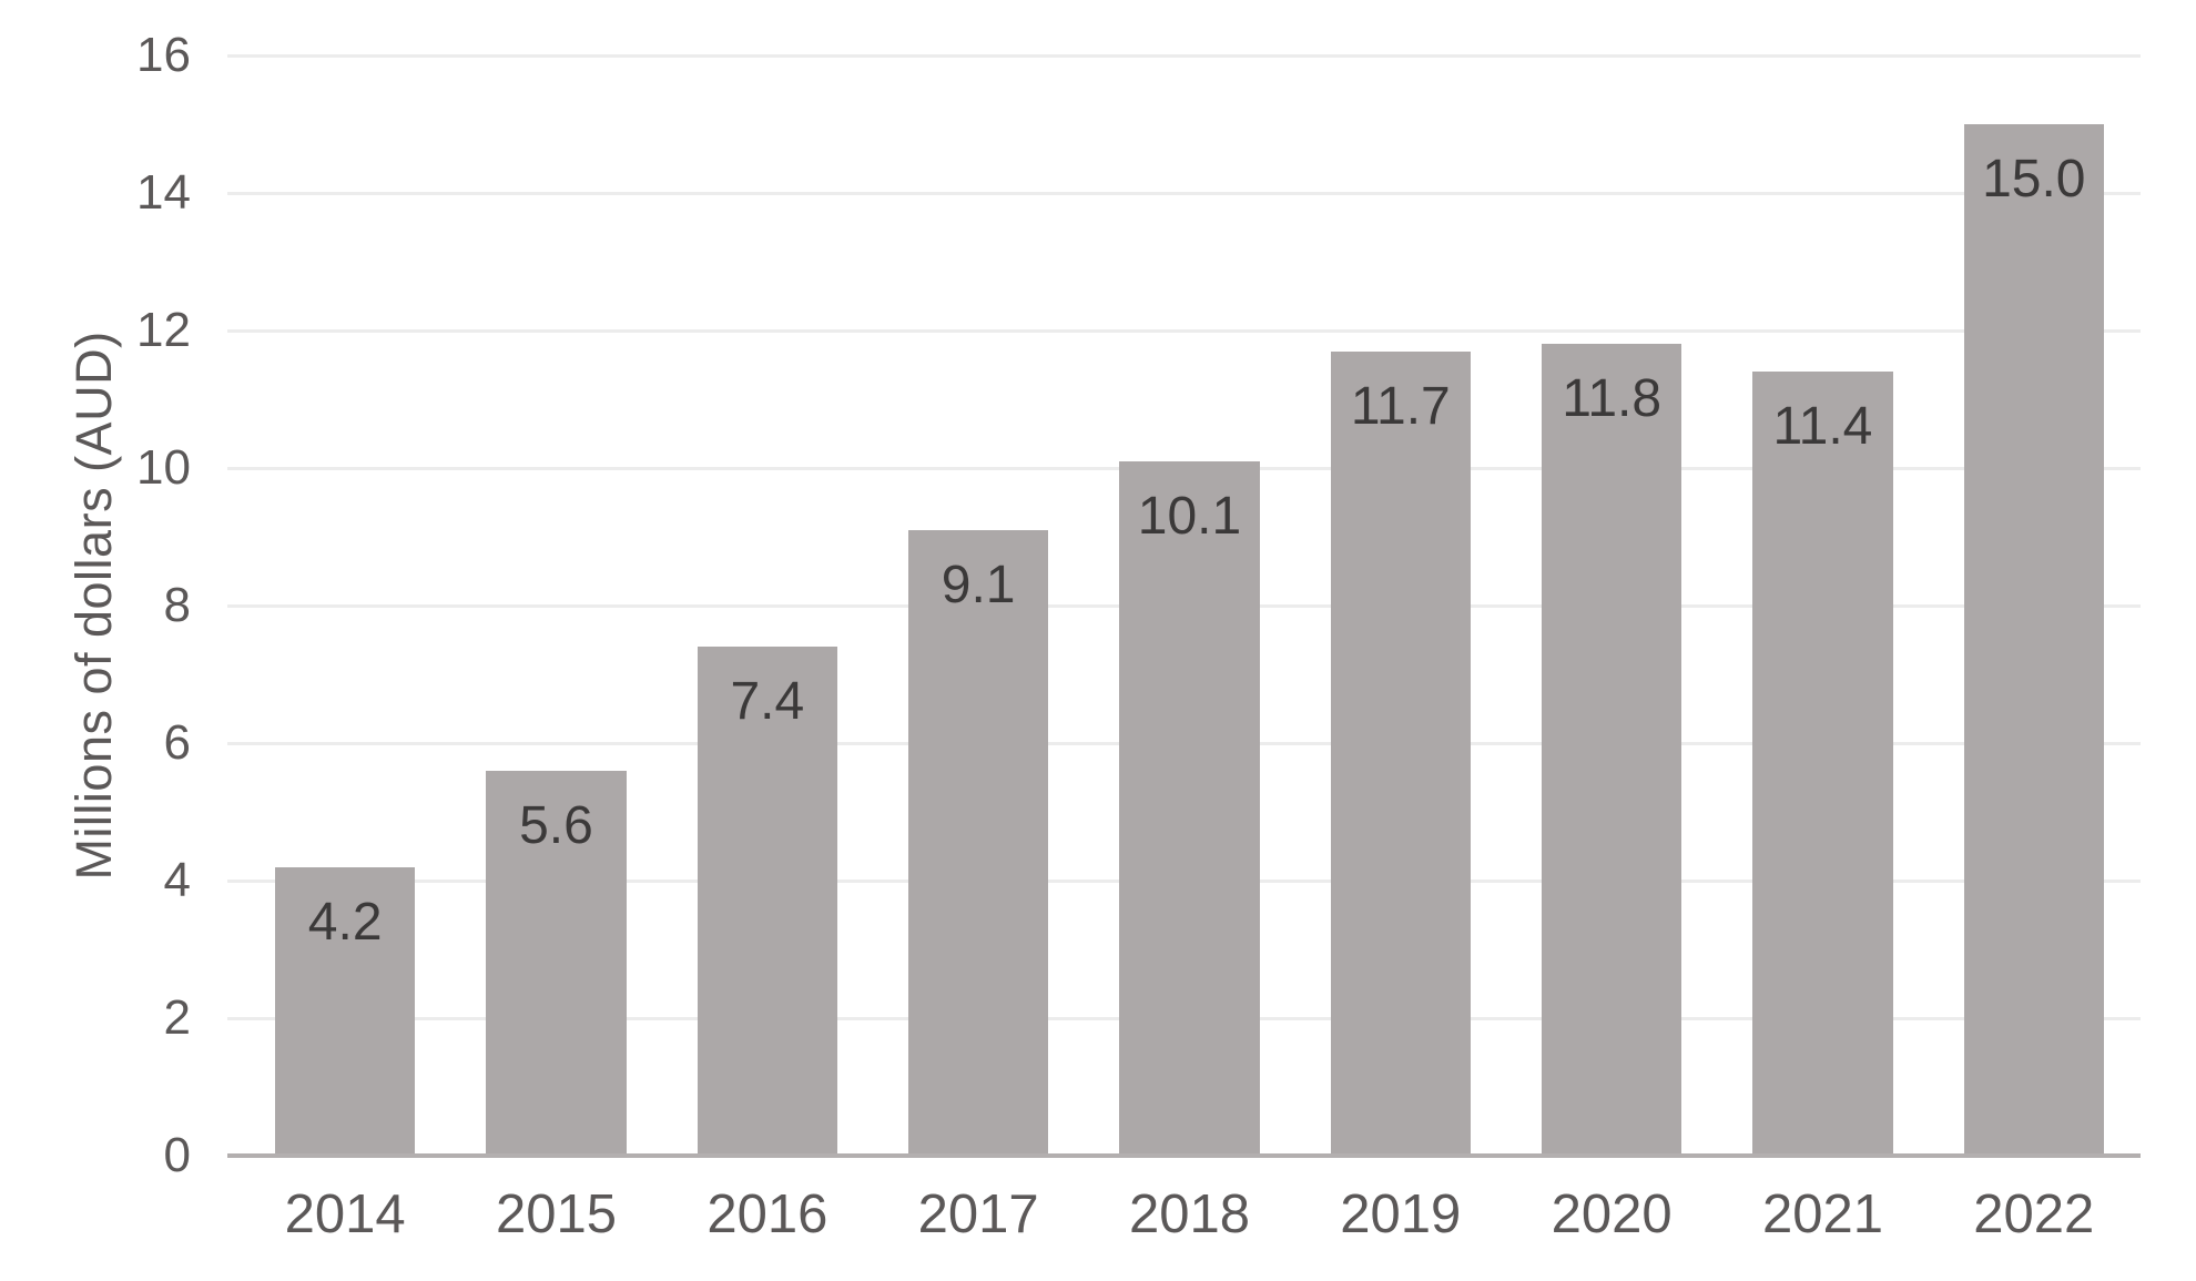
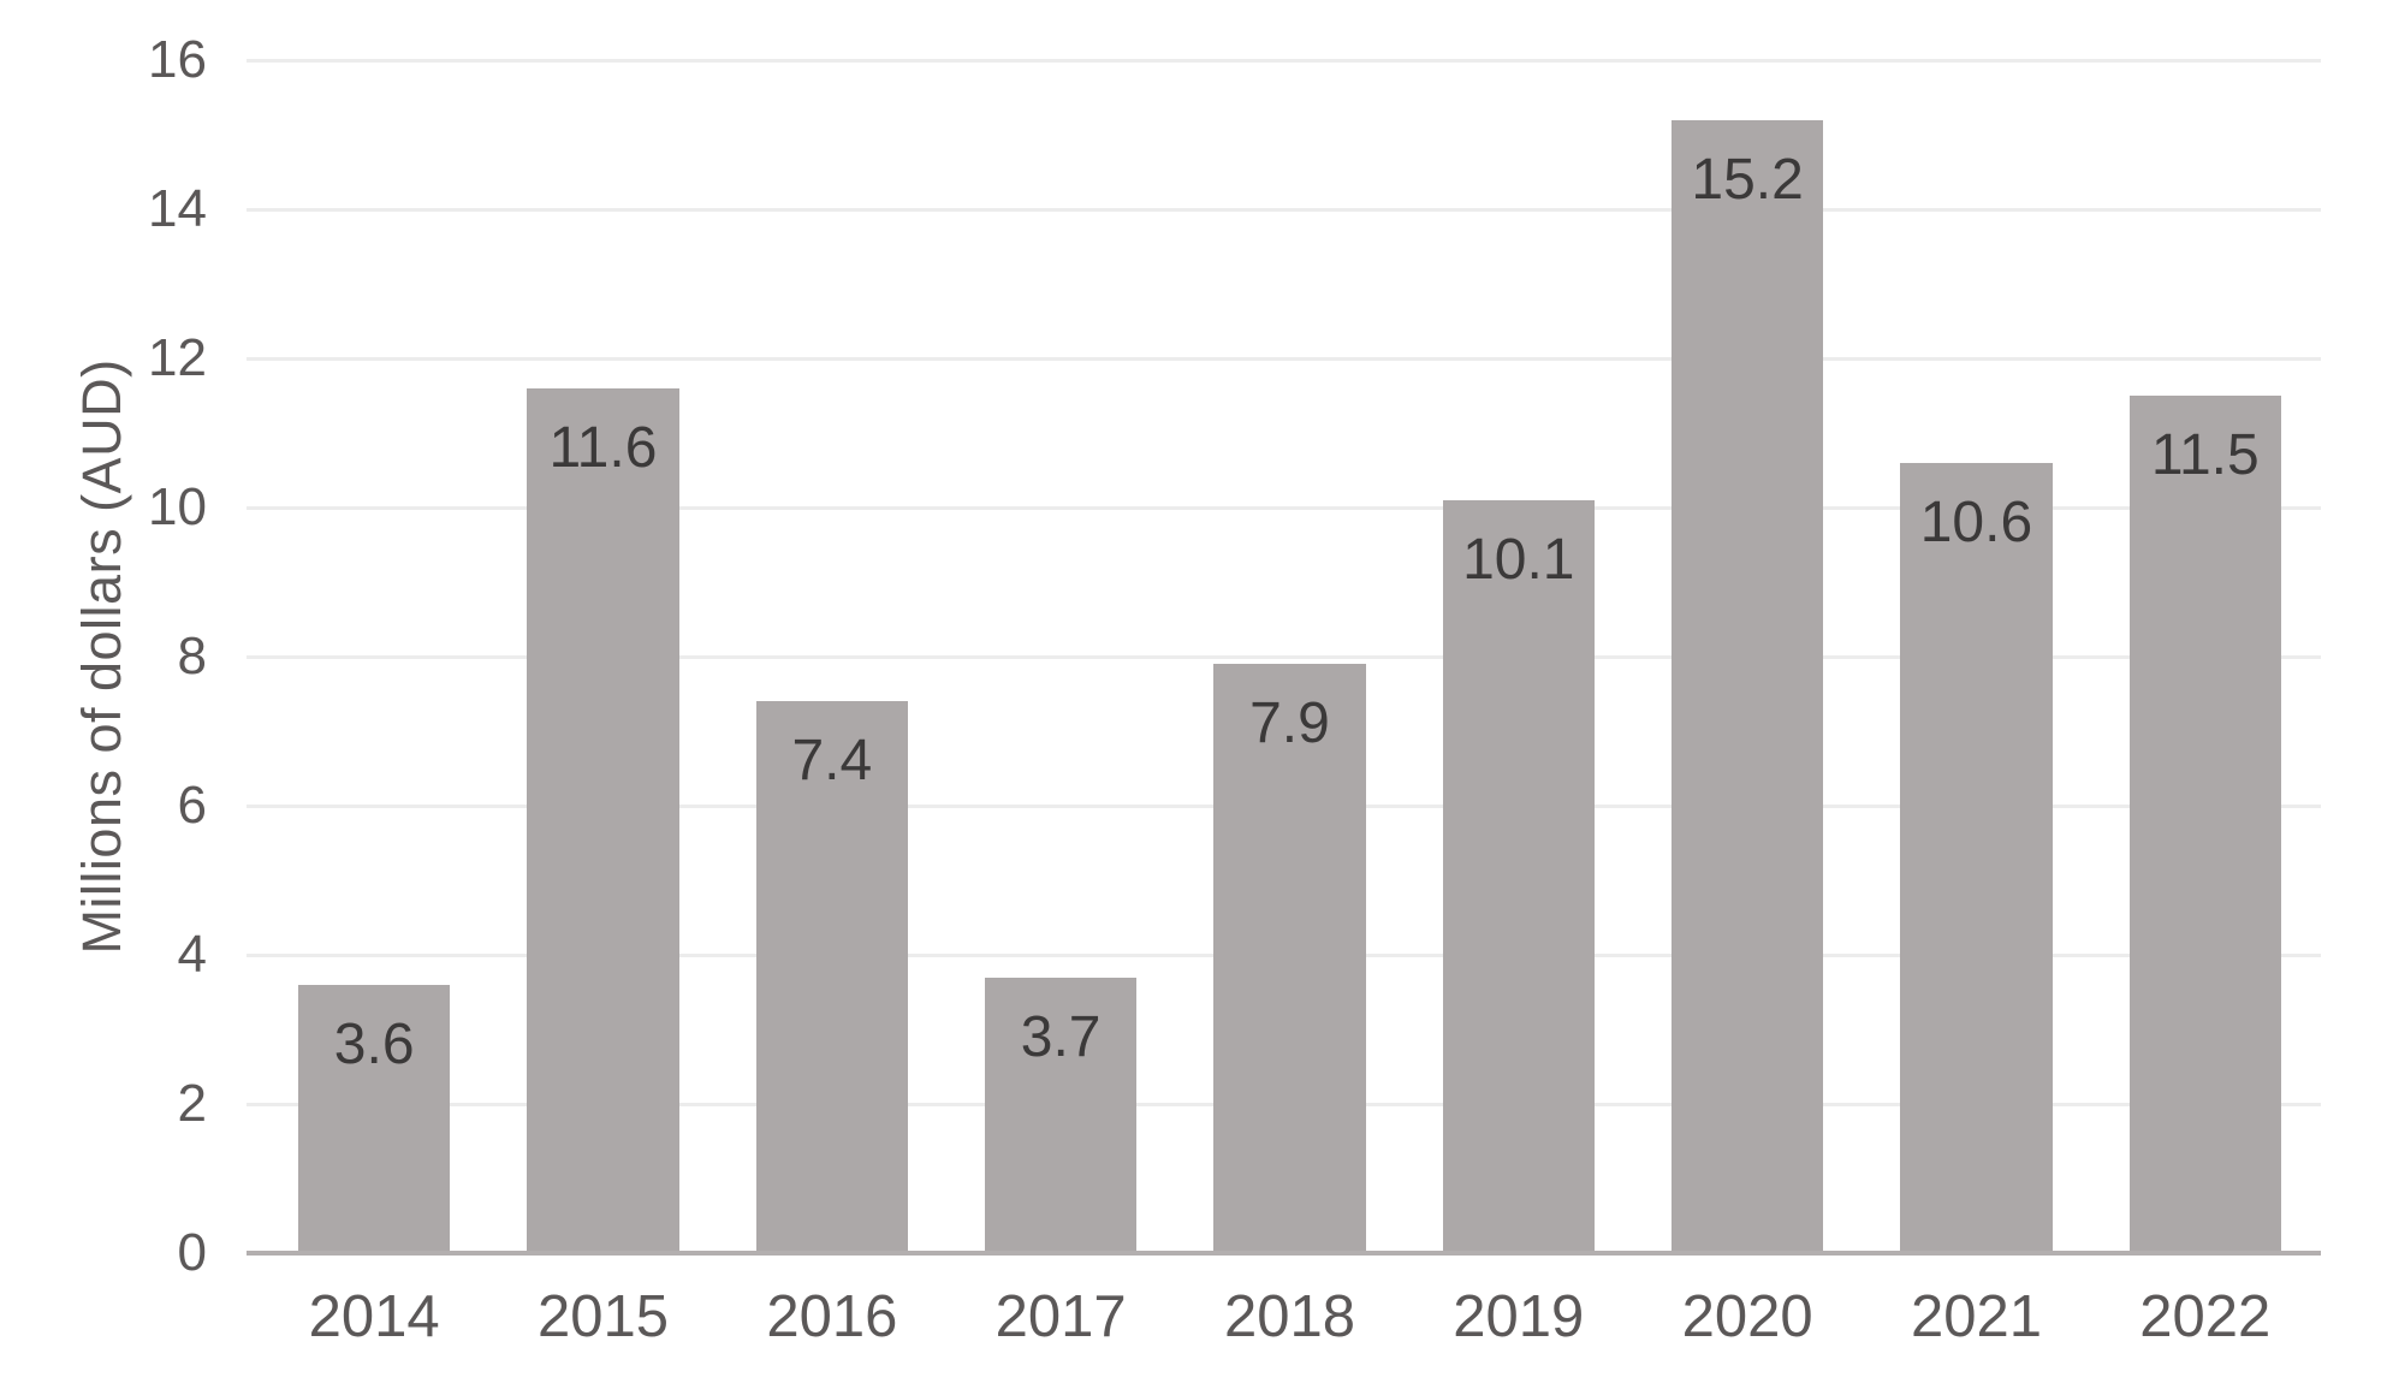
2014: 4.2 -> 3.6
2015: 5.6 -> 11.6
2017: 9.1 -> 3.7
2018: 10.1 -> 7.9
2019: 11.7 -> 10.1
2020: 11.8 -> 15.2
2021: 11.4 -> 10.6
2022: 15.0 -> 11.5
